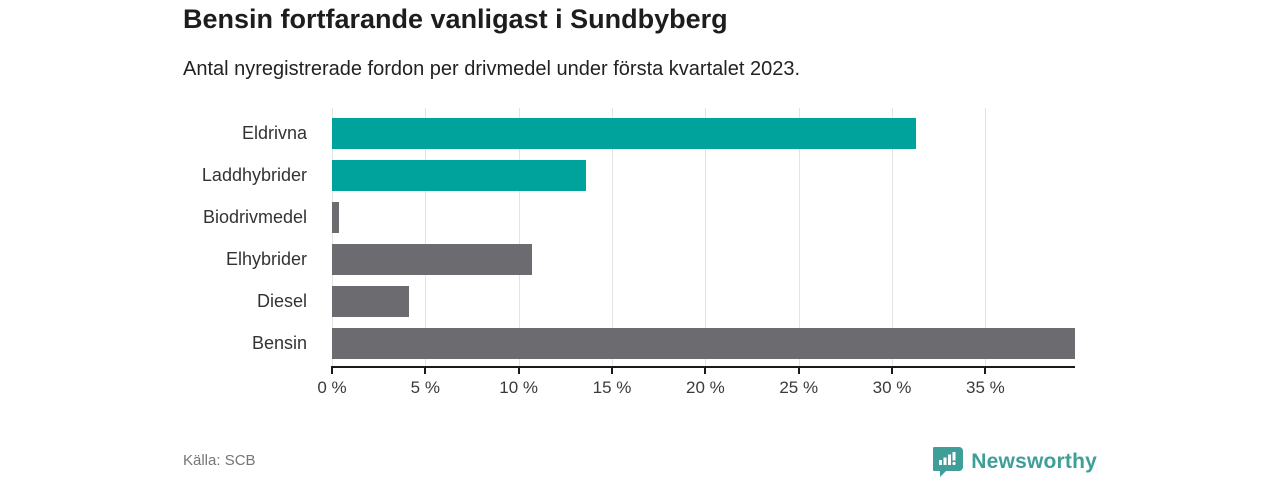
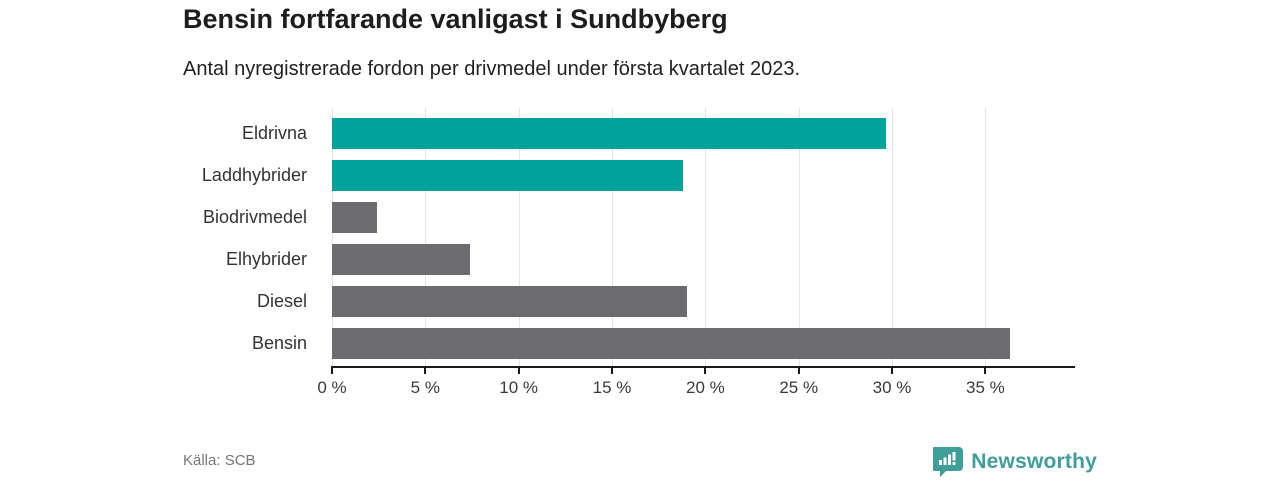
Eldrivna: 31.3% -> 29.7%
Laddhybrider: 13.6% -> 18.8%
Biodrivmedel: 0.4% -> 2.4%
Elhybrider: 10.7% -> 7.4%
Diesel: 4.1% -> 19.0%
Bensin: 39.8% -> 36.3%
